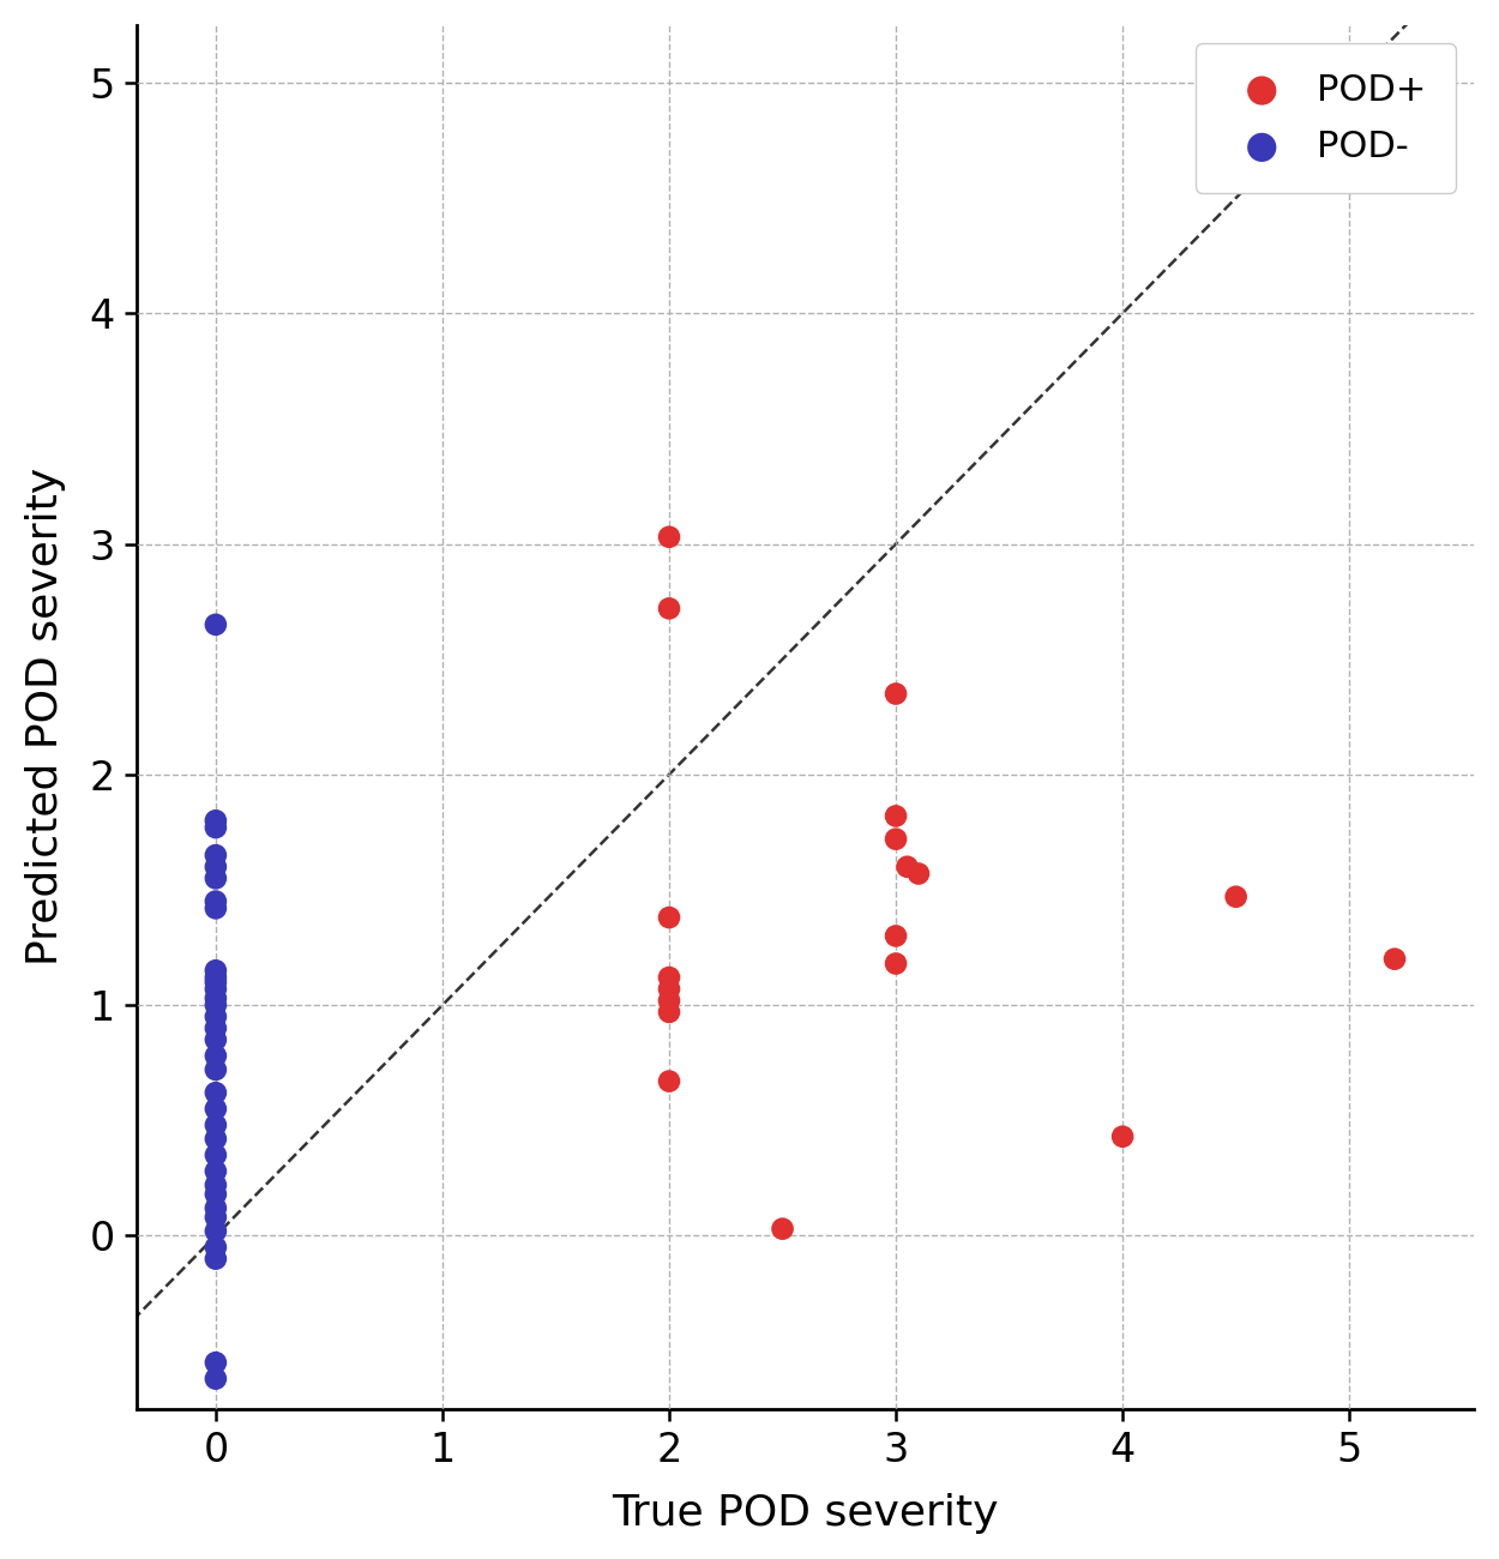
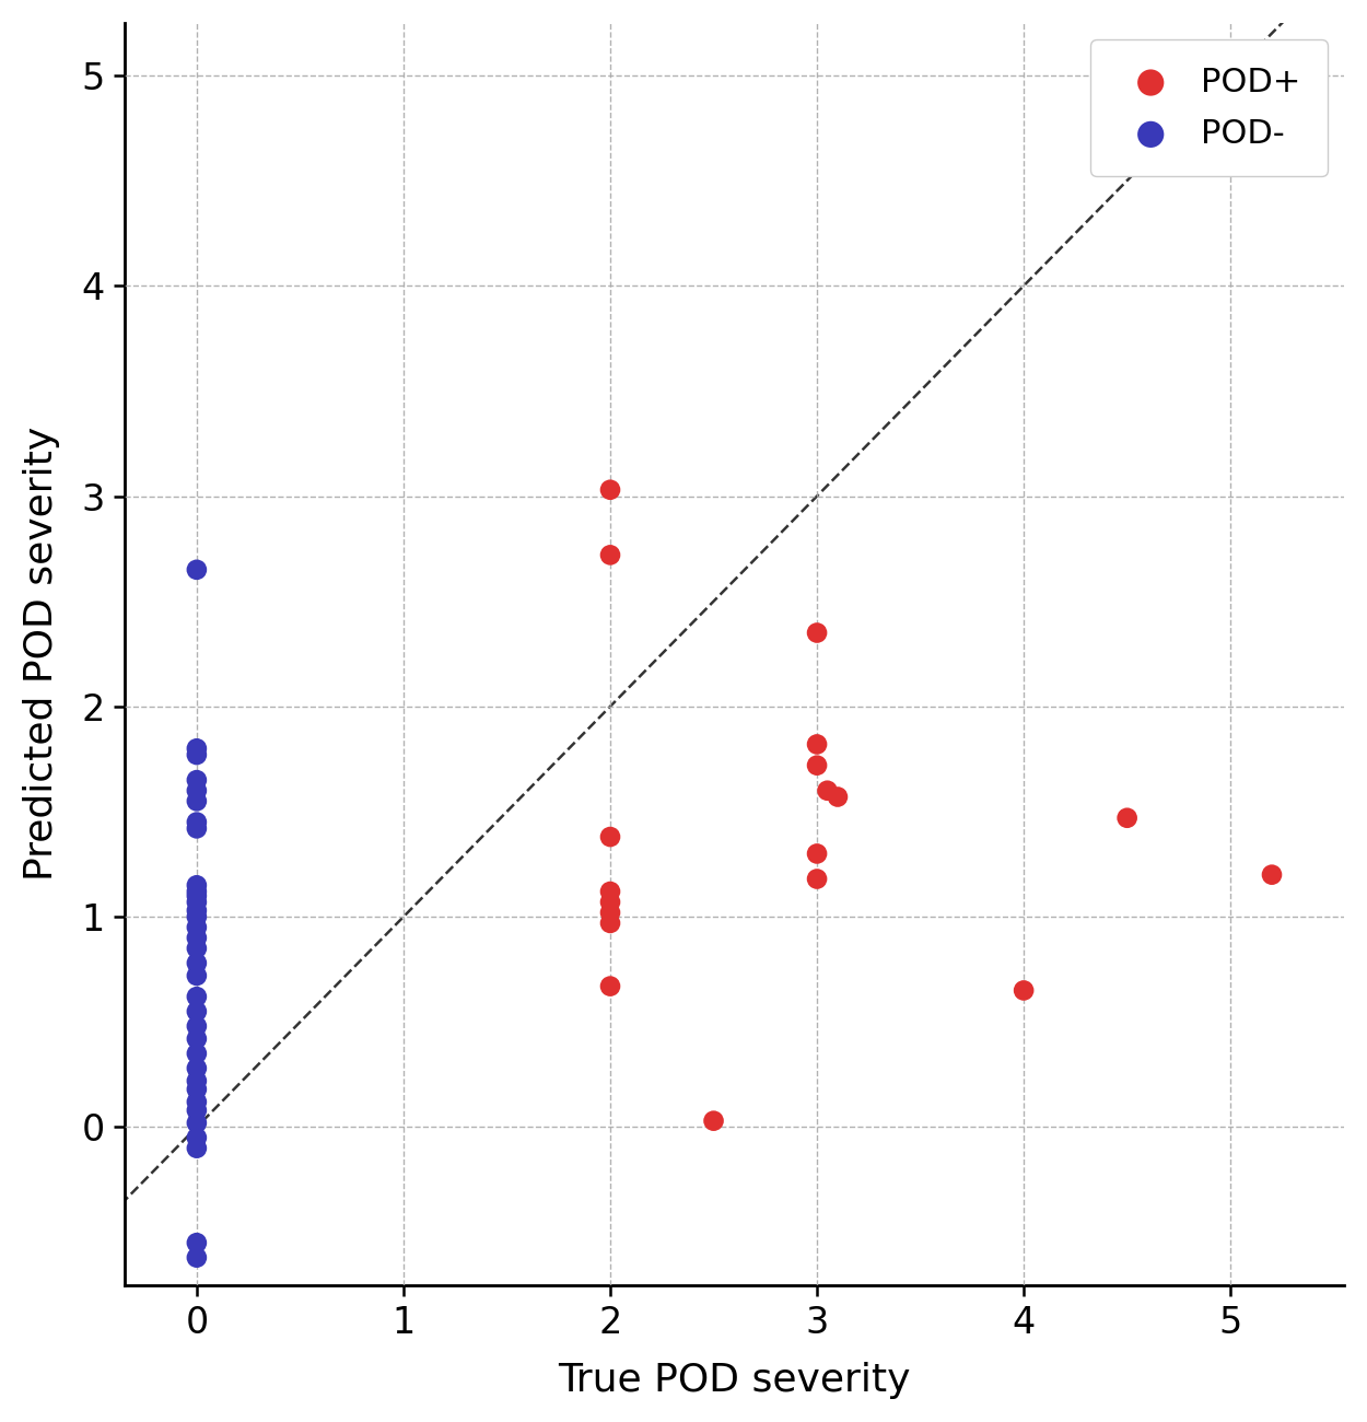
POD+/4: 0.43 -> 0.65
